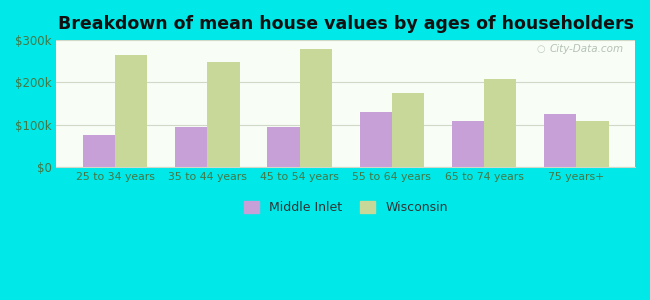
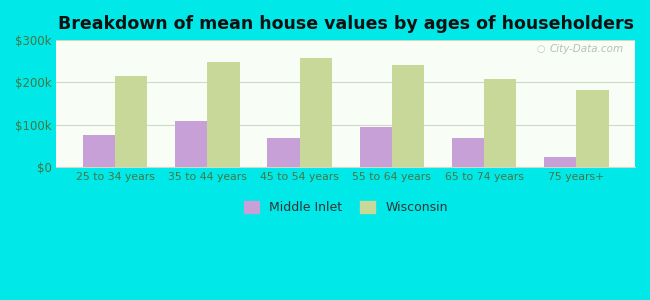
Wisconsin/25 to 34 years: $265k -> $215k
Middle Inlet/35 to 44 years: $95k -> $110k
Middle Inlet/45 to 54 years: $95k -> $70k
Wisconsin/45 to 54 years: $280k -> $258k
Middle Inlet/55 to 64 years: $130k -> $95k
Wisconsin/55 to 64 years: $175k -> $242k
Middle Inlet/65 to 74 years: $110k -> $70k
Middle Inlet/75 years+: $125k -> $25k
Wisconsin/75 years+: $110k -> $183k
